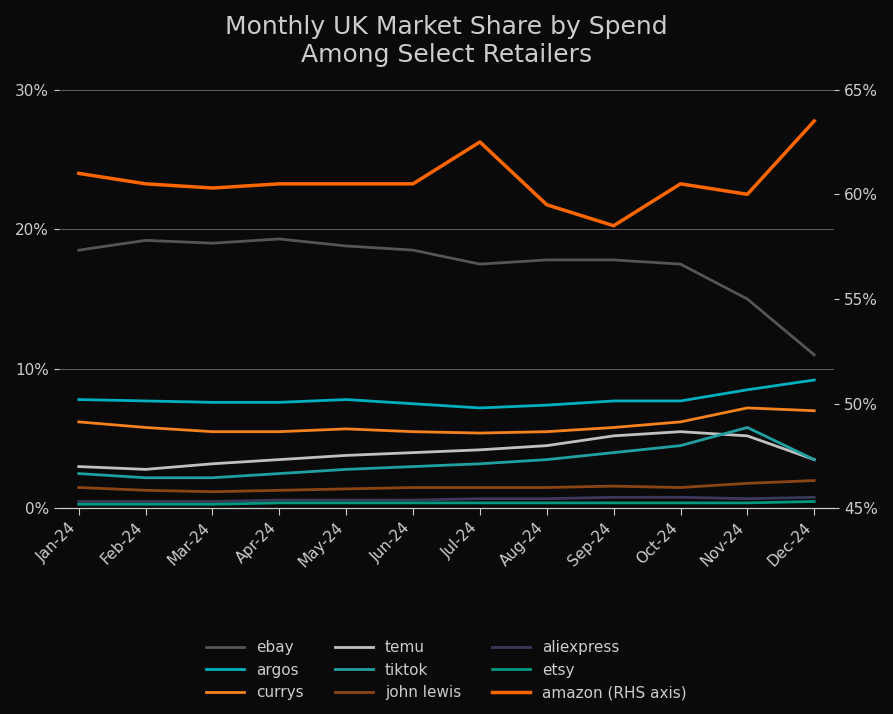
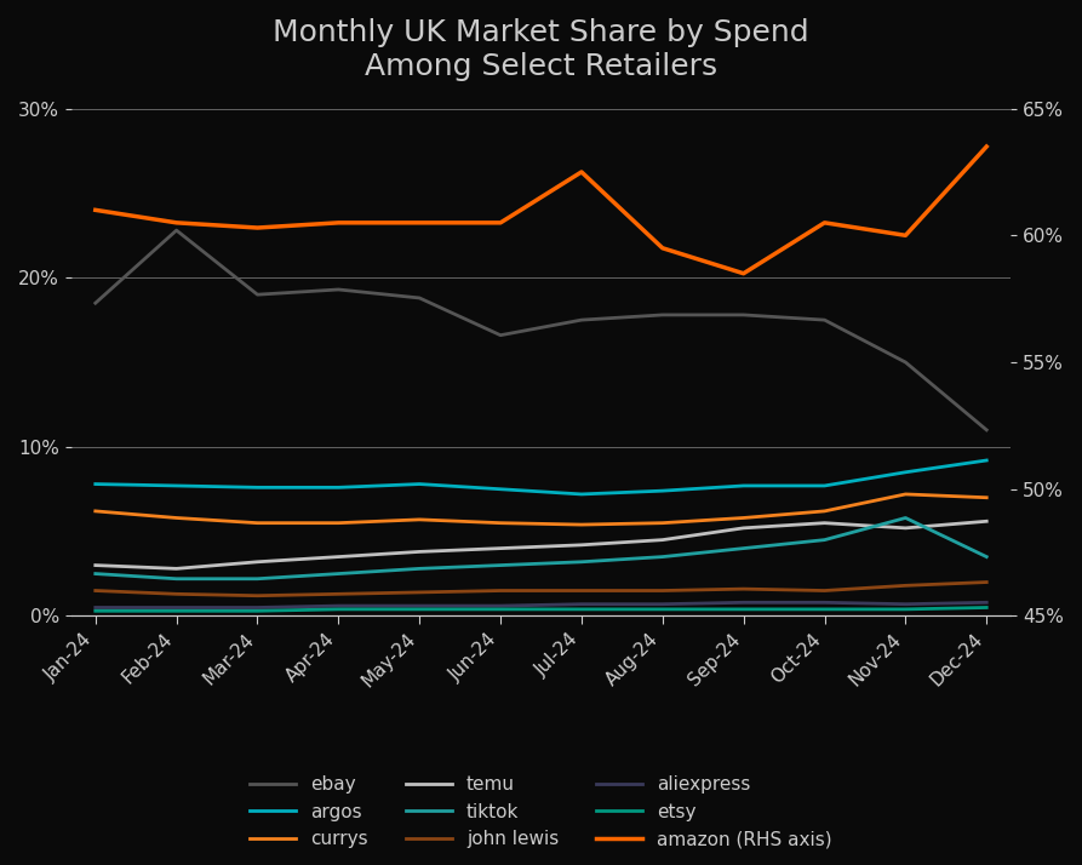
ebay/Feb-24: 19.2% -> 22.8%
ebay/Jun-24: 18.5% -> 16.6%
temu/Dec-24: 3.5% -> 5.6%
